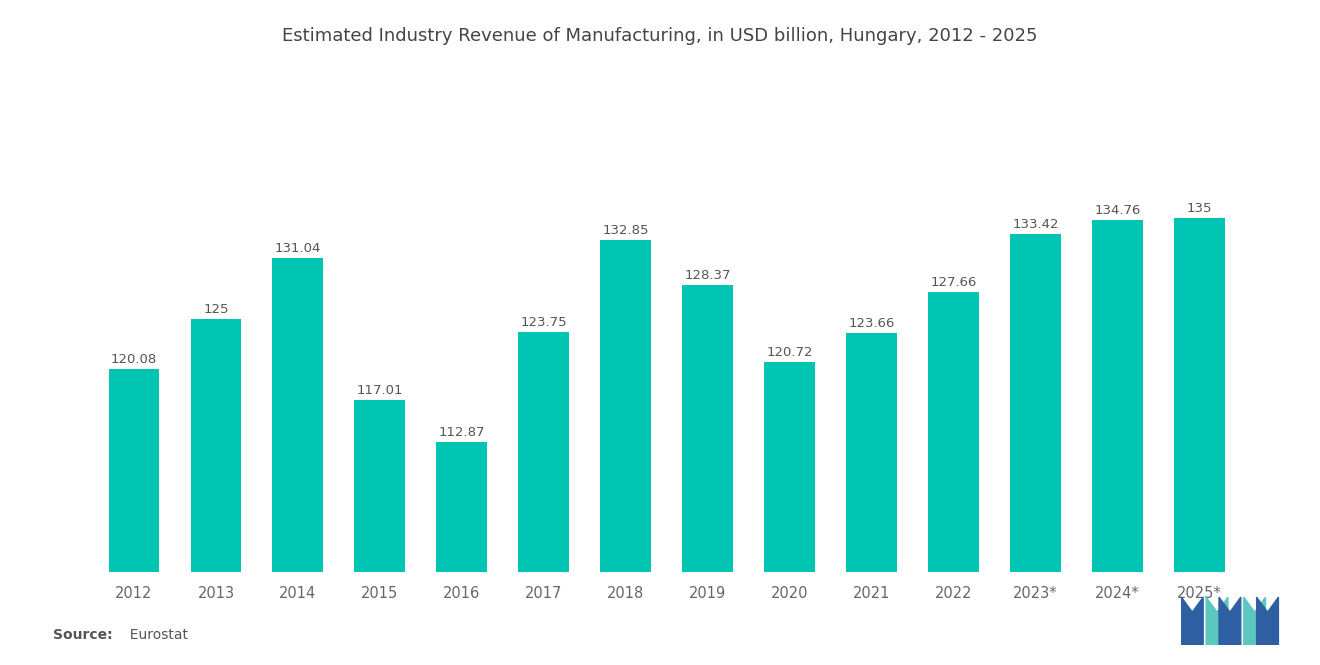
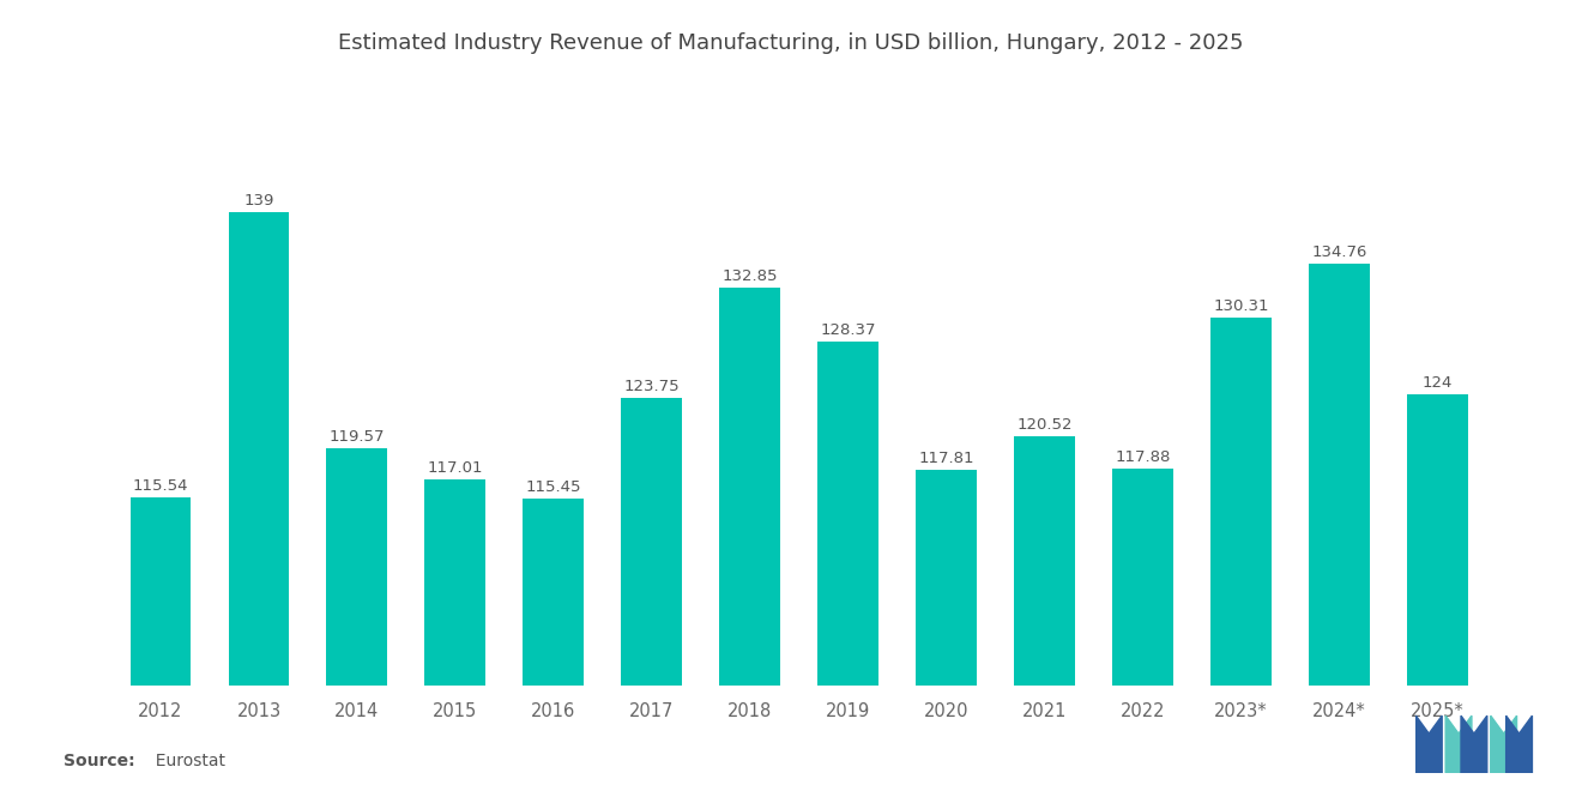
2012: 120.08 -> 115.54
2013: 125 -> 139
2014: 131.04 -> 119.57
2016: 112.87 -> 115.45
2020: 120.72 -> 117.81
2021: 123.66 -> 120.52
2022: 127.66 -> 117.88
2023*: 133.42 -> 130.31
2025*: 135 -> 124
